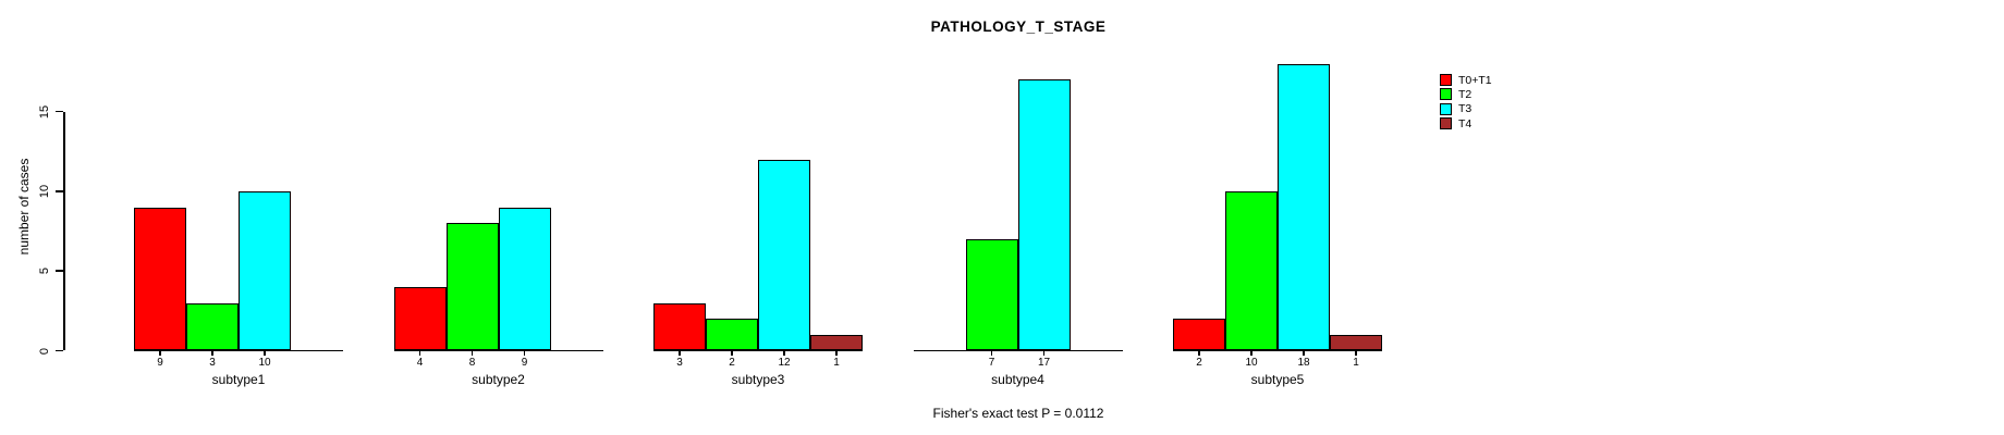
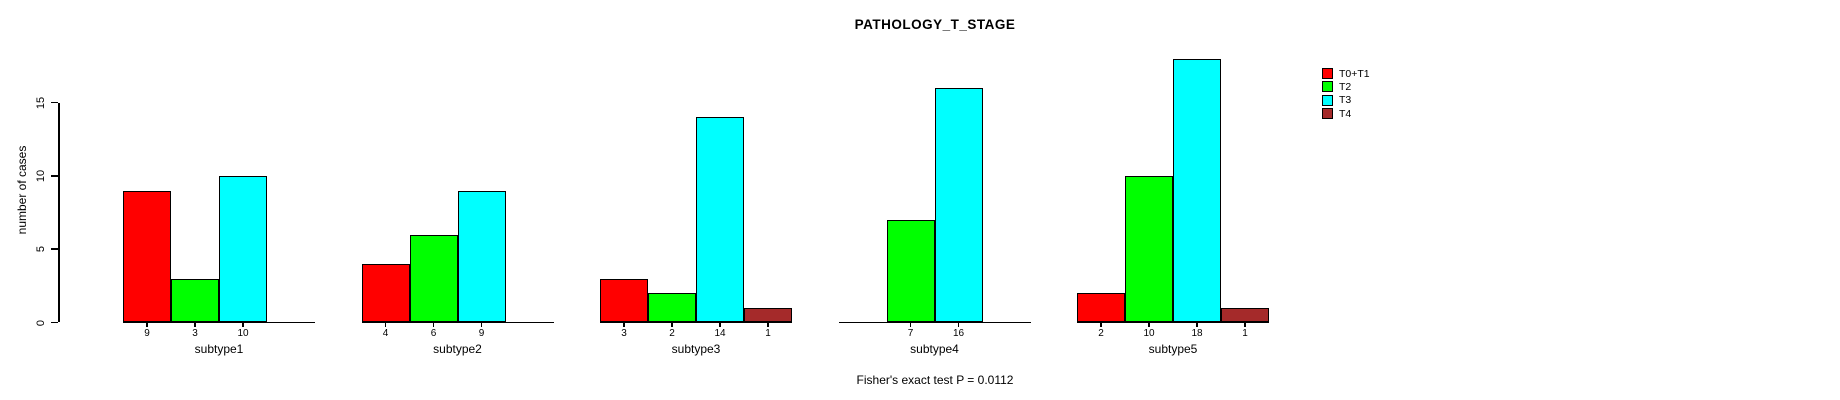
T2/subtype2: 8 -> 6
T3/subtype3: 12 -> 14
T3/subtype4: 17 -> 16
